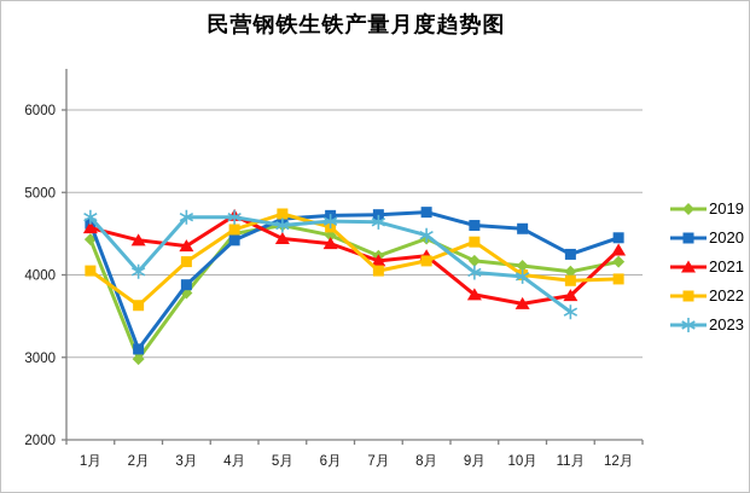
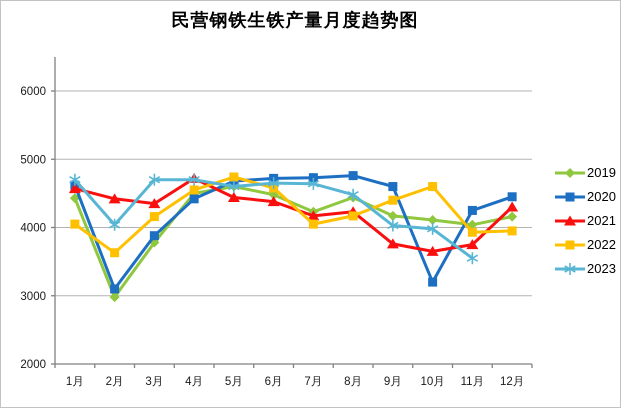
2020/10月: 4600 -> 3200
2022/10月: 4000 -> 4600
